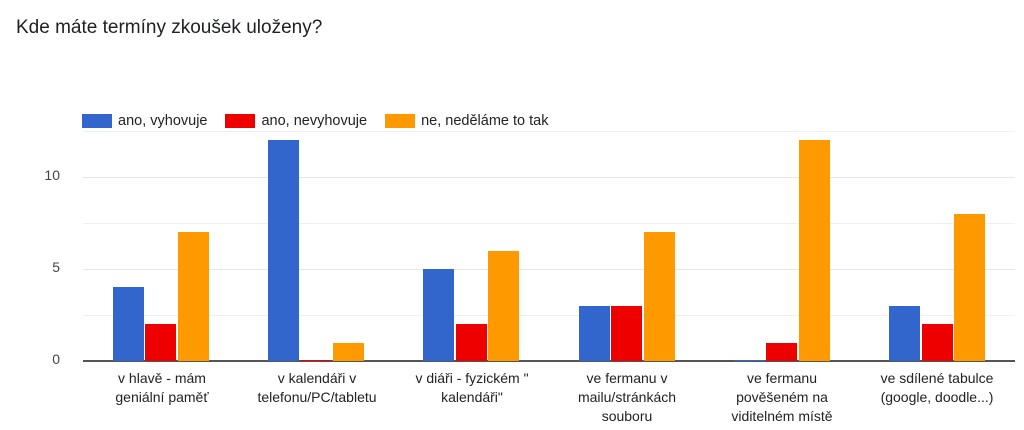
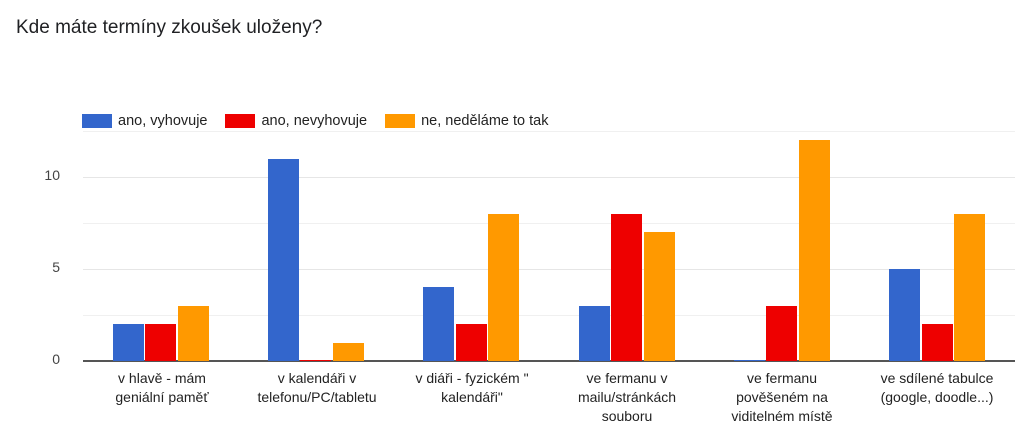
ano, vyhovuje/v hlavě - mám geniální paměť: 4 -> 2
ne, neděláme to tak/v hlavě - mám geniální paměť: 7 -> 3
ano, vyhovuje/v kalendáři v telefonu/PC/tabletu: 12 -> 11
ano, vyhovuje/v diáři - fyzickém " kalendáři": 5 -> 4
ne, neděláme to tak/v diáři - fyzickém " kalendáři": 6 -> 8
ano, nevyhovuje/ve fermanu v mailu/stránkách souboru: 3 -> 8
ano, nevyhovuje/ve fermanu pověšeném na viditelném místě: 1 -> 3
ano, vyhovuje/ve sdílené tabulce (google, doodle...): 3 -> 5
